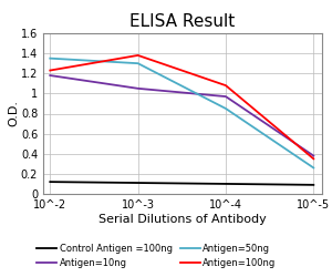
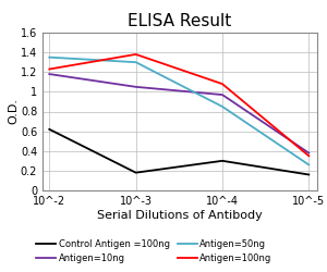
Control Antigen =100ng/10^-2: 0.12 -> 0.62
Control Antigen =100ng/10^-3: 0.11 -> 0.18
Control Antigen =100ng/10^-4: 0.10 -> 0.30
Control Antigen =100ng/10^-5: 0.09 -> 0.16
